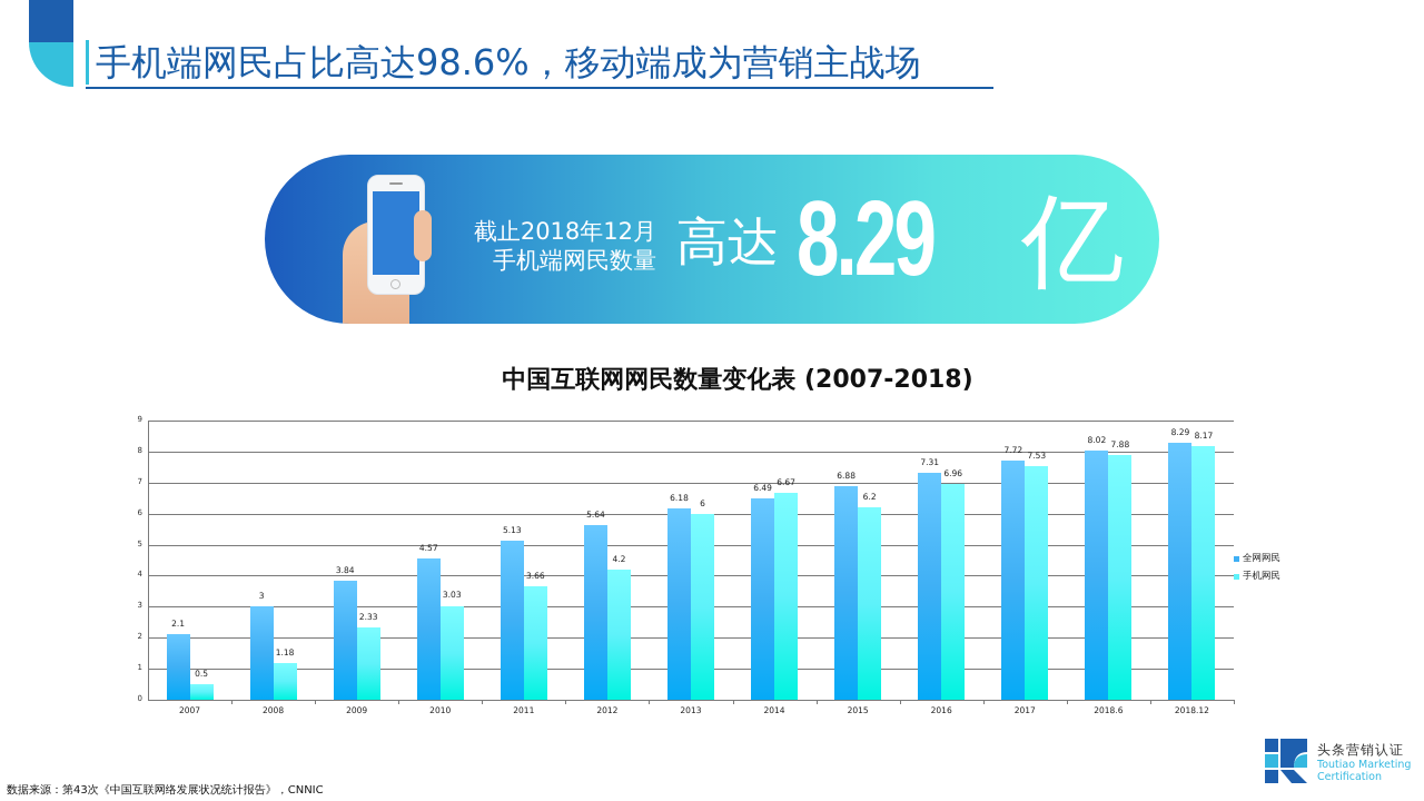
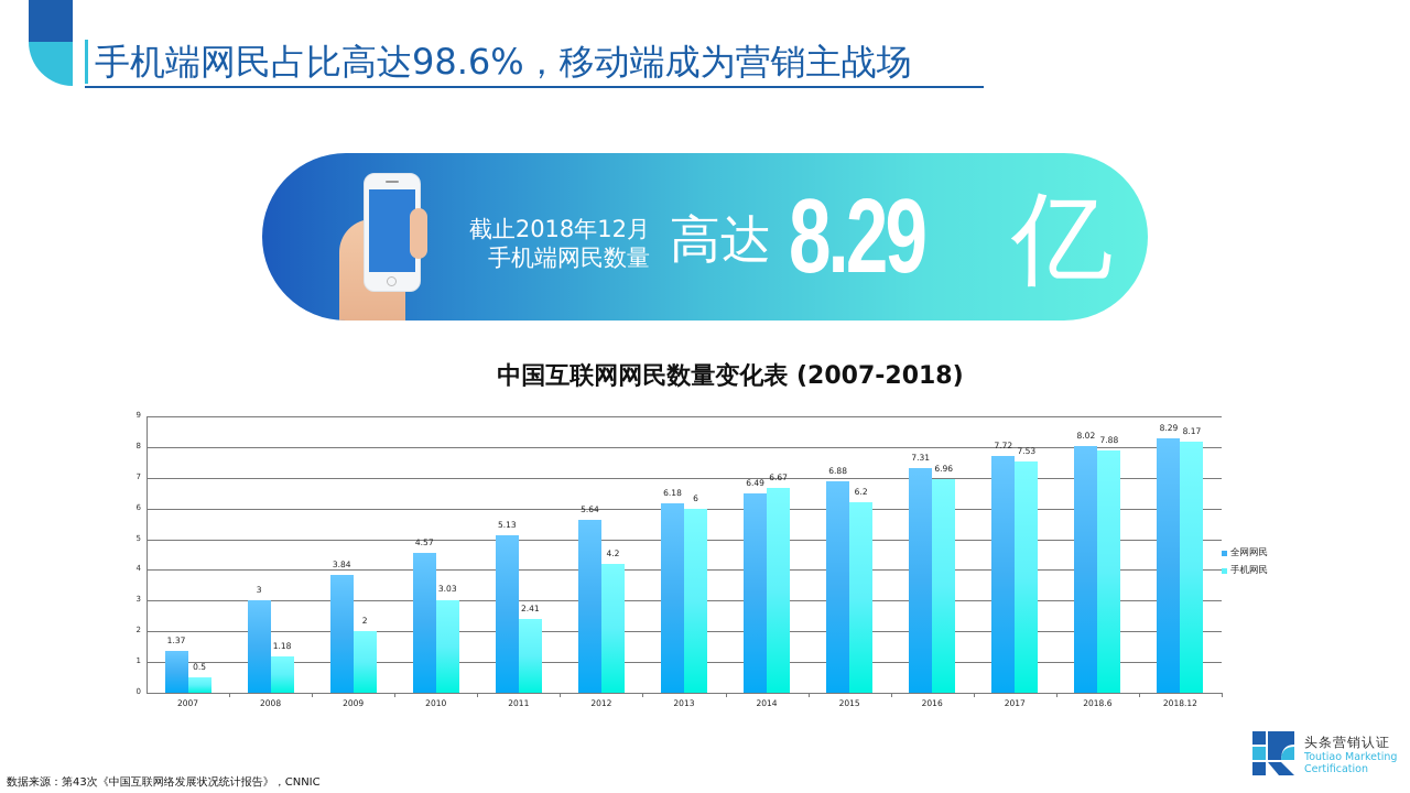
全网网民/2007: 2.1 -> 1.37
手机网民/2009: 2.33 -> 2
手机网民/2011: 3.66 -> 2.41
